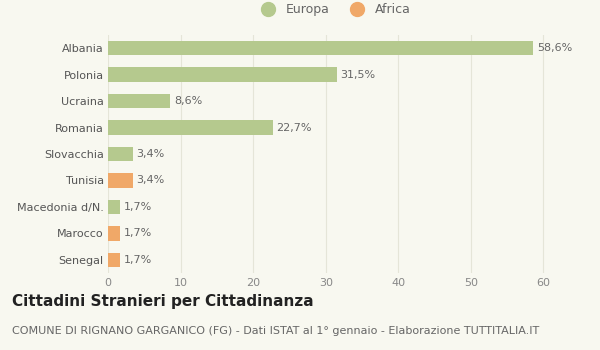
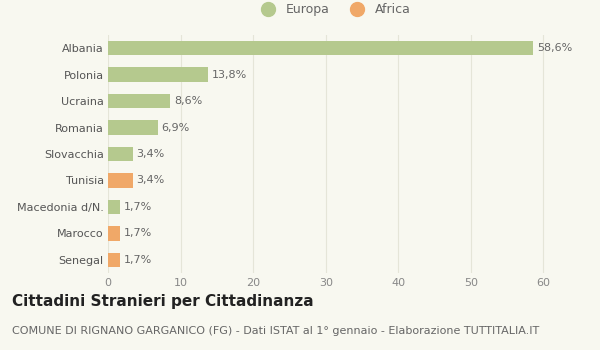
Polonia: 31,5% -> 13,8%
Romania: 22,7% -> 6,9%
